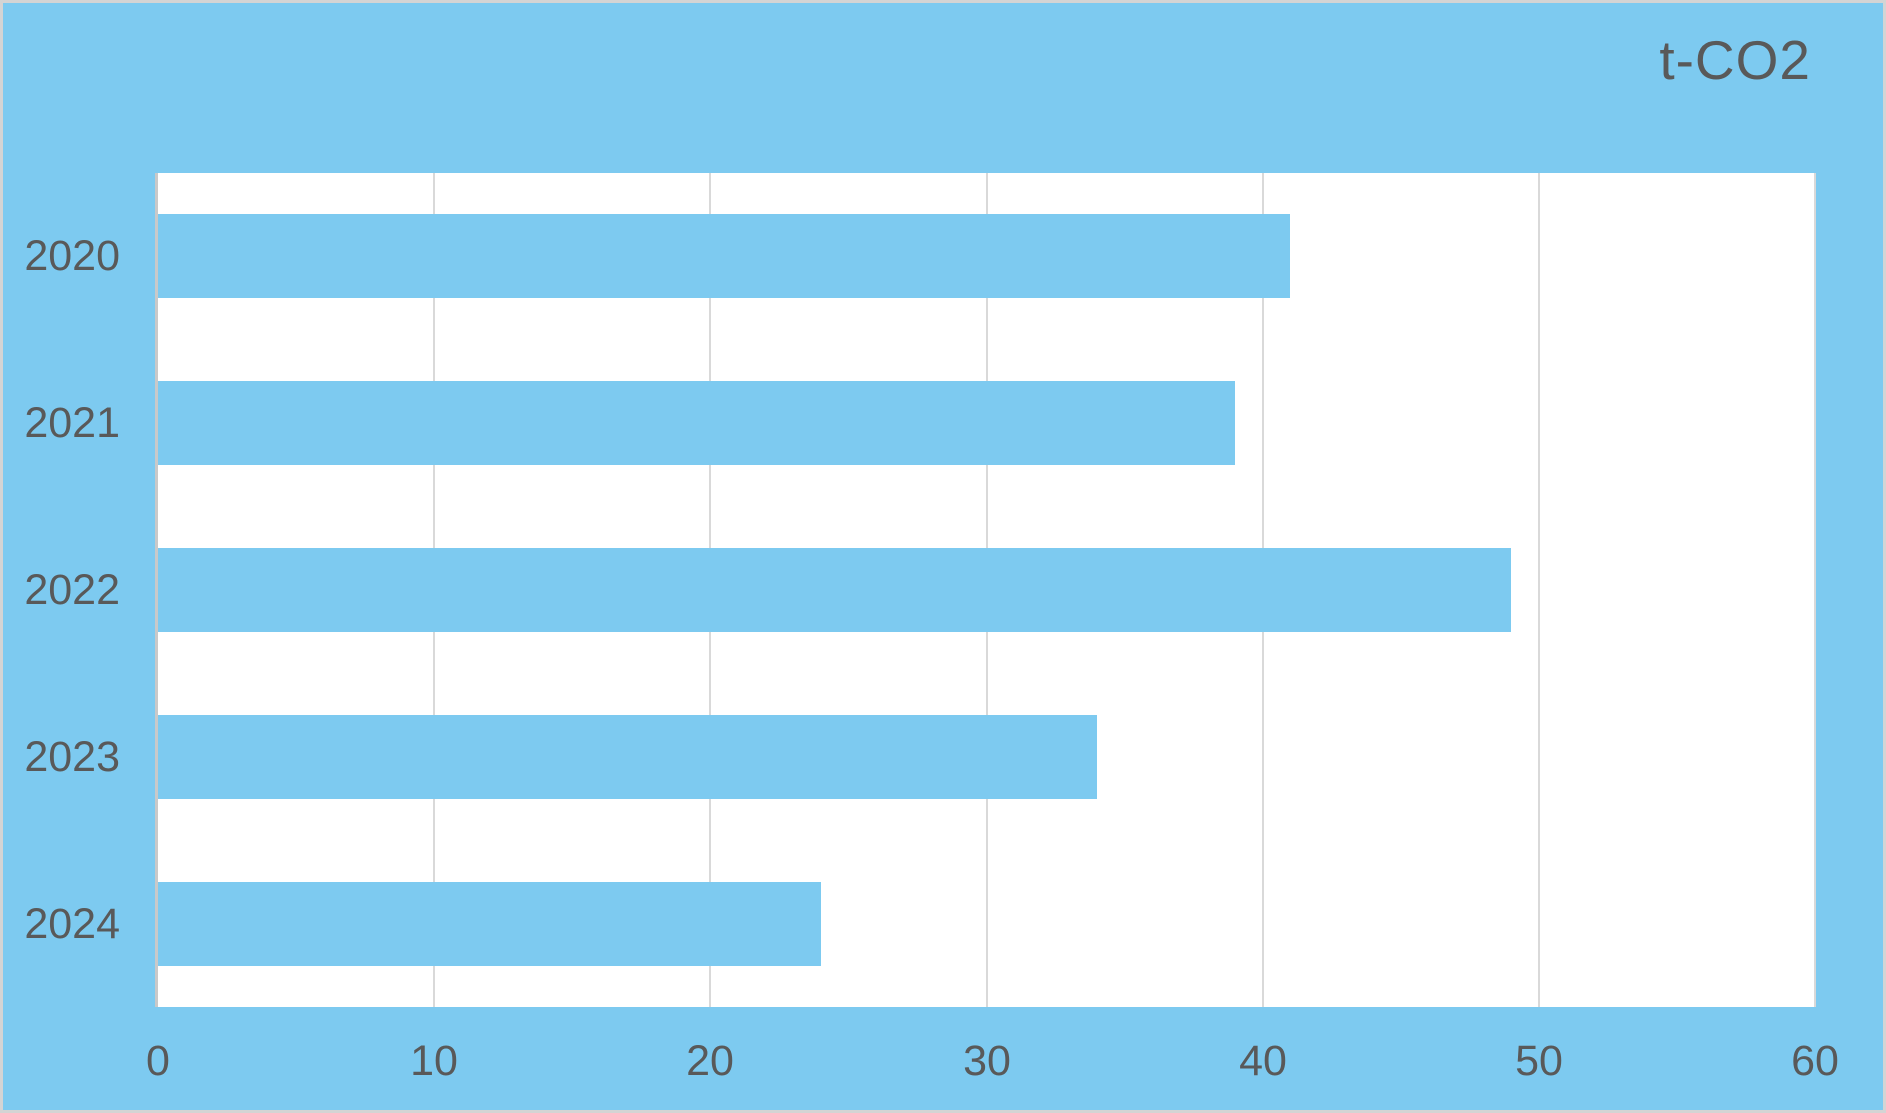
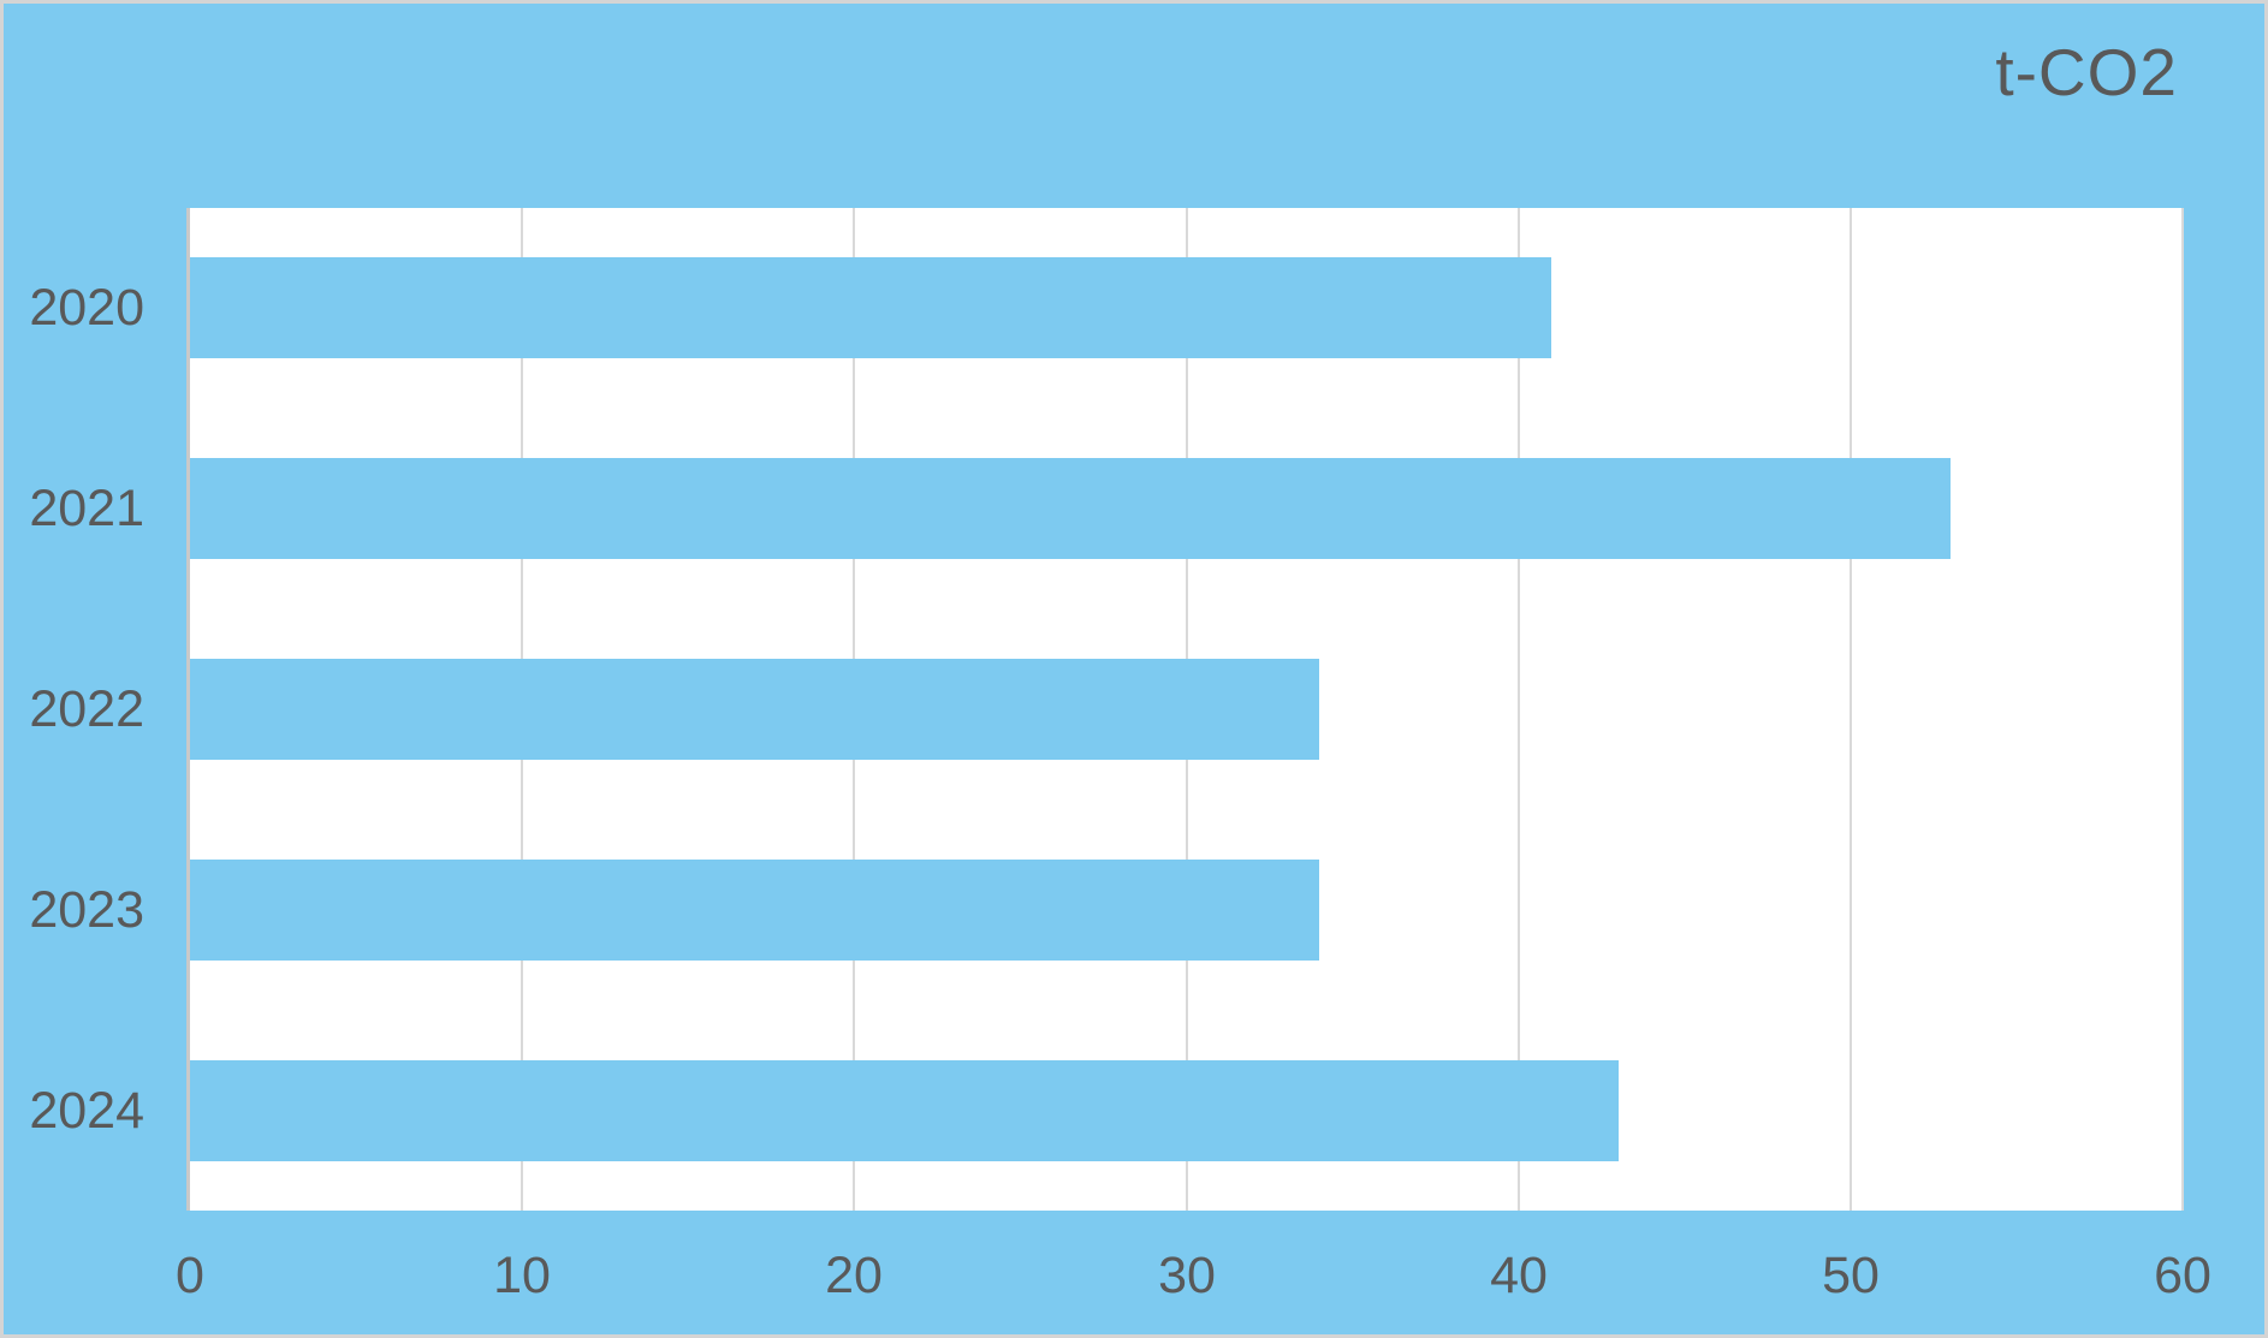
2021: 39 -> 53
2022: 49 -> 34
2024: 24 -> 43
